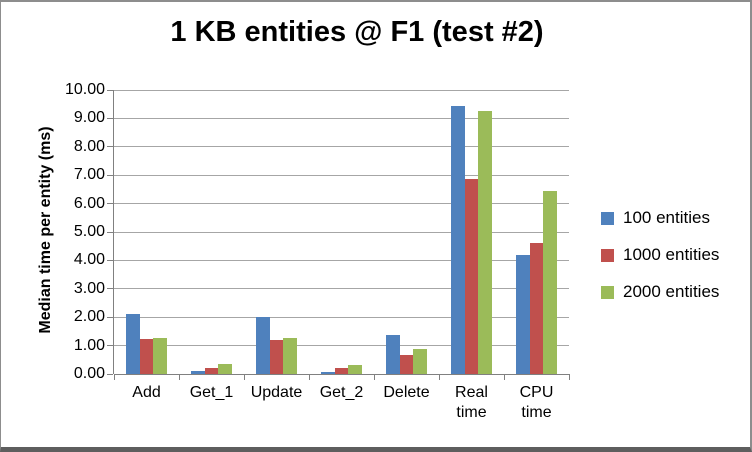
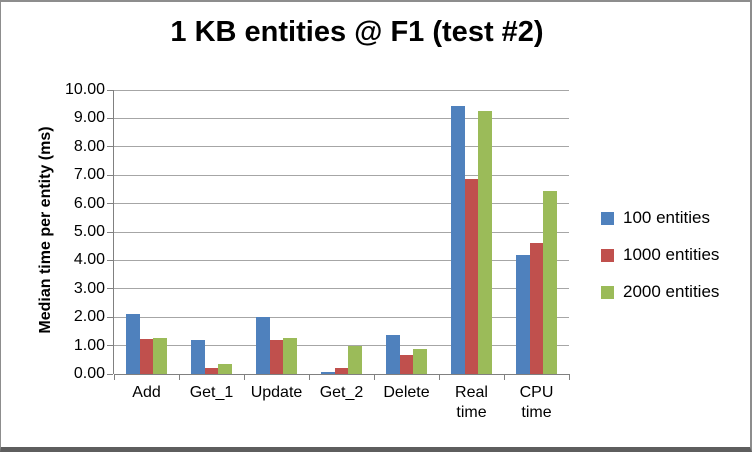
100 entities/Get_1: 0.1 -> 1.2
2000 entities/Get_2: 0.3 -> 1.0
